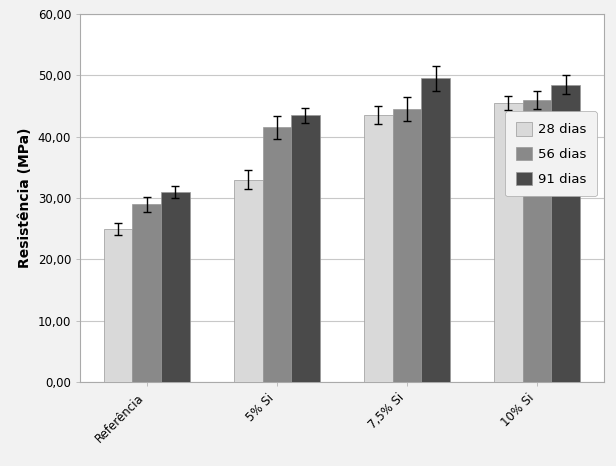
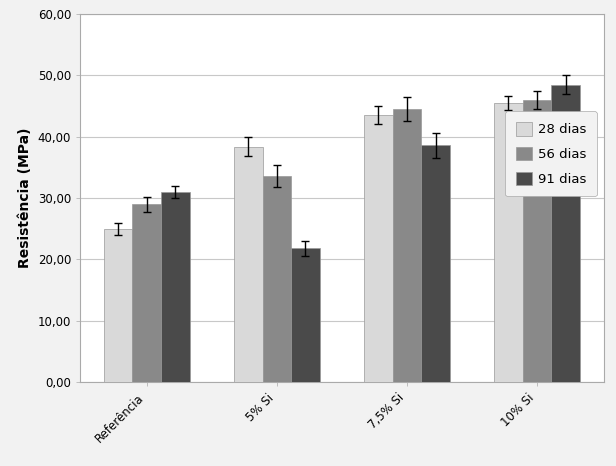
28 dias/5% Si: 33,0 -> 38,4
56 dias/5% Si: 41,5 -> 33,6
91 dias/5% Si: 43,5 -> 21,8
91 dias/7,5% Si: 49,5 -> 38,6
